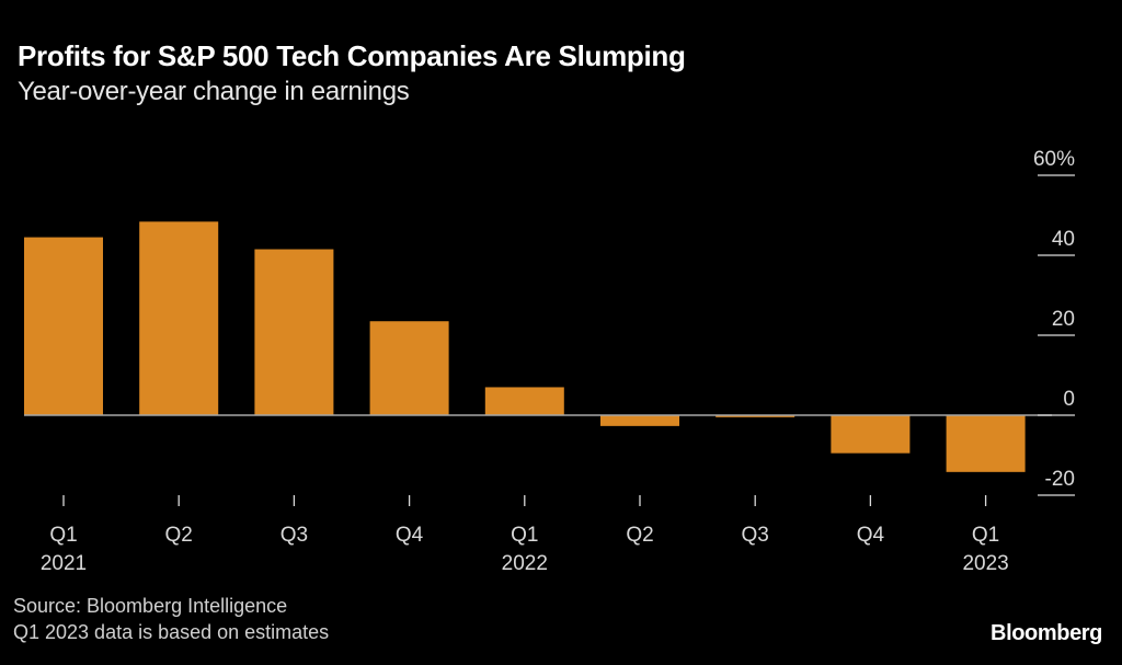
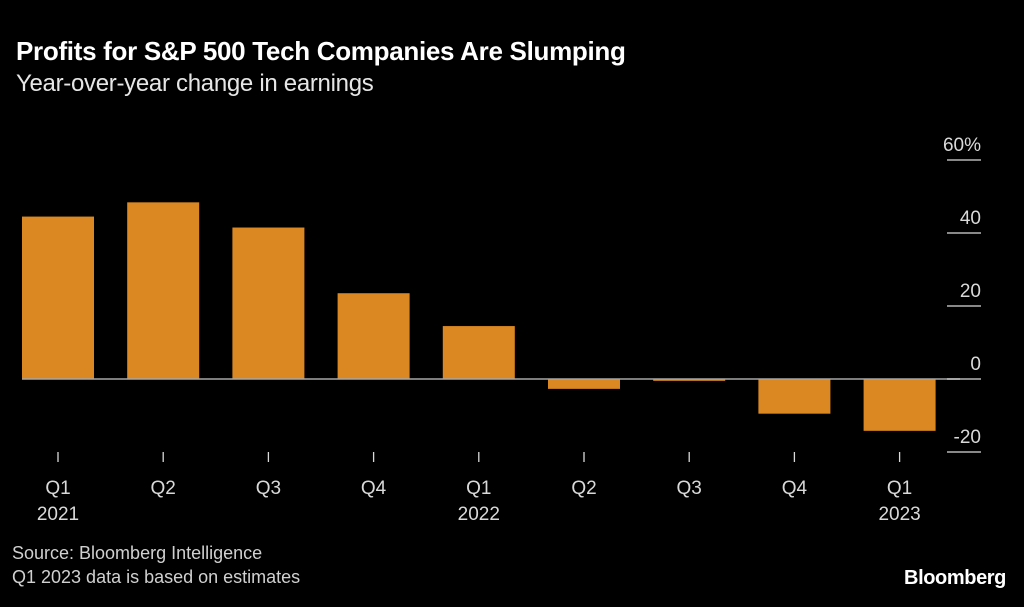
Q1 2022: 7% -> 14%
